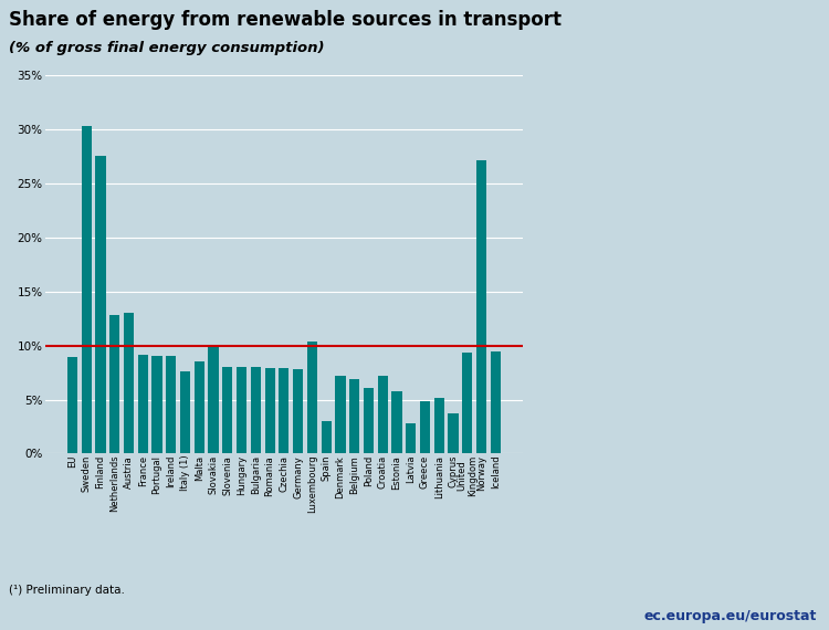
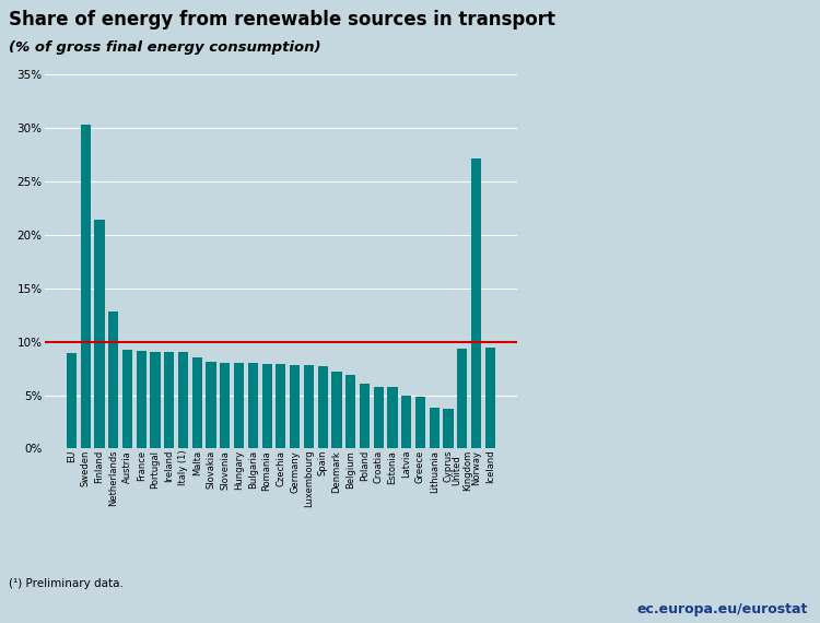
Finland: 27.6% -> 21.4%
Austria: 13.0% -> 9.3%
Italy (1): 7.6% -> 9.0%
Slovakia: 10.0% -> 8.1%
Luxembourg: 10.4% -> 7.8%
Spain: 3.0% -> 7.7%
Croatia: 7.2% -> 5.8%
Latvia: 2.8% -> 5.0%
Lithuania: 5.2% -> 3.8%
